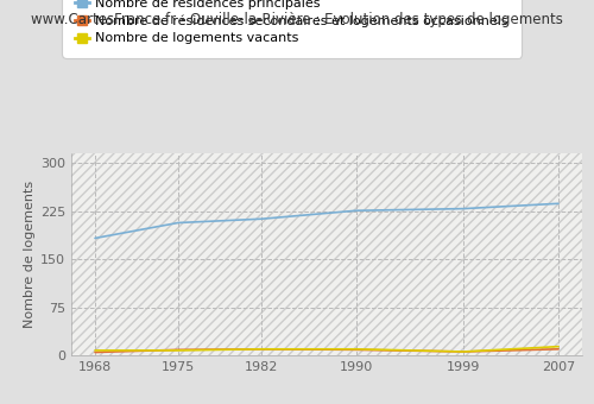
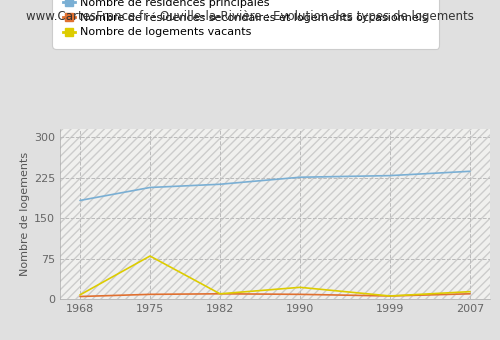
Nombre de logements vacants/1975: 8 -> 80
Nombre de logements vacants/1990: 10 -> 22
